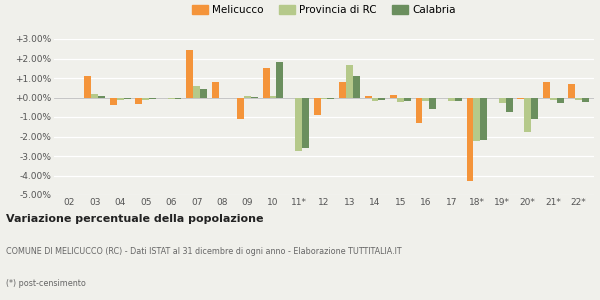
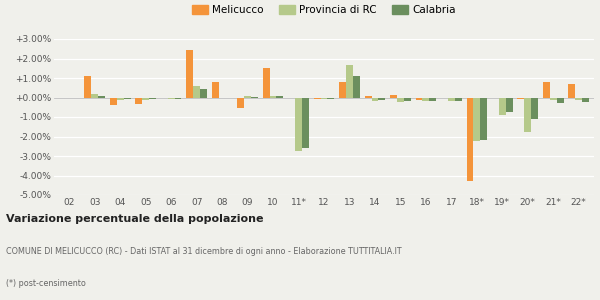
Melicucco/09: -1.1% -> -0.6%
Calabria/10: 1.8% -> 0.1%
Melicucco/12: -0.9% -> -0.1%
Melicucco/16: -1.3% -> -0.1%
Calabria/16: -0.6% -> -0.2%
Provincia di RC/19*: -0.3% -> -0.9%
